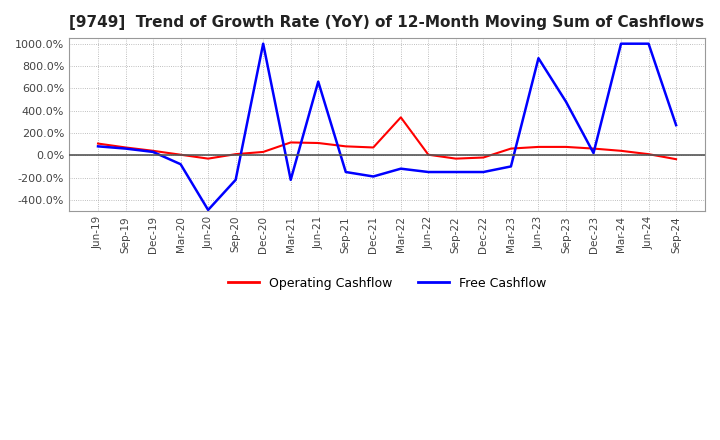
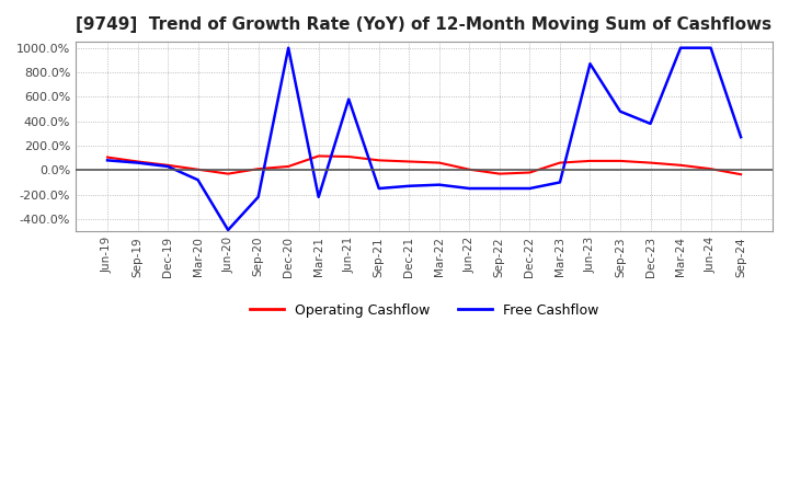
Free Cashflow/Jun-21: 660% -> 580%
Free Cashflow/Dec-21: -190% -> -130%
Operating Cashflow/Mar-22: 340% -> 60%
Free Cashflow/Dec-23: 20% -> 380%
